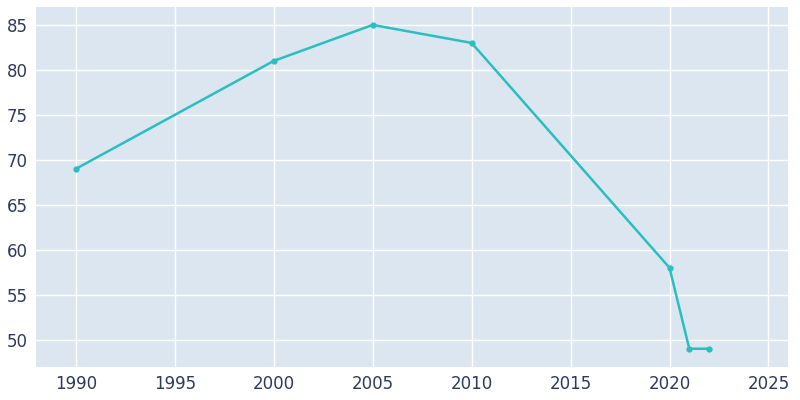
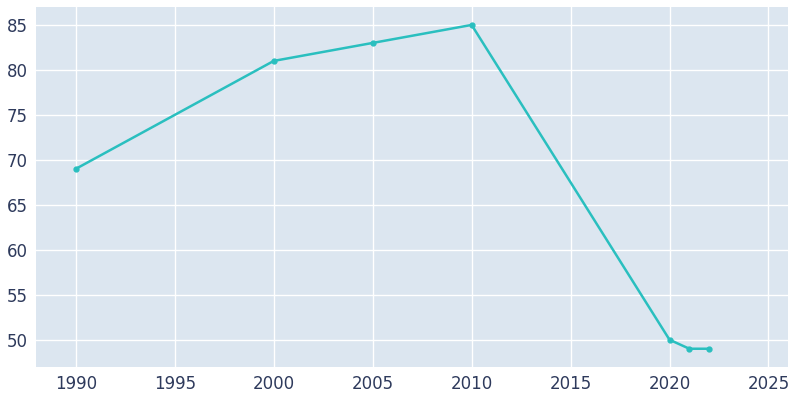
2005: 85 -> 83
2010: 83 -> 85
2020: 58 -> 50
